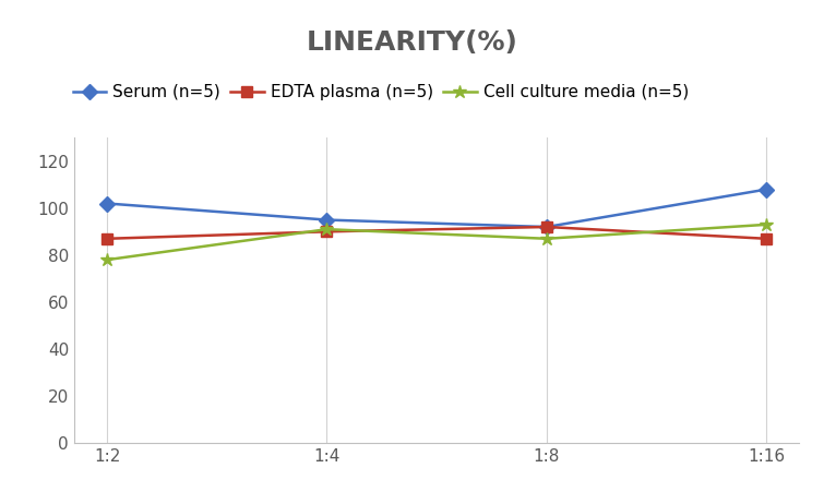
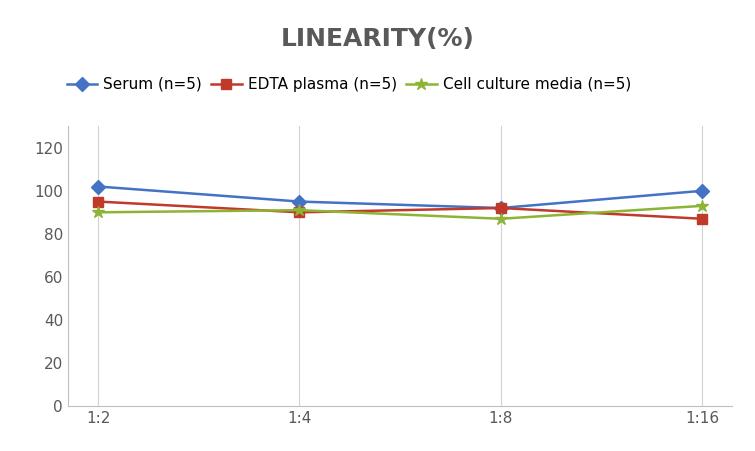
EDTA plasma (n=5)/1:2: 87 -> 95
Cell culture media (n=5)/1:2: 78 -> 90
Serum (n=5)/1:16: 108 -> 100
